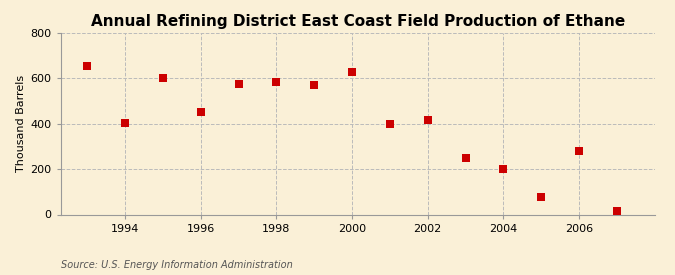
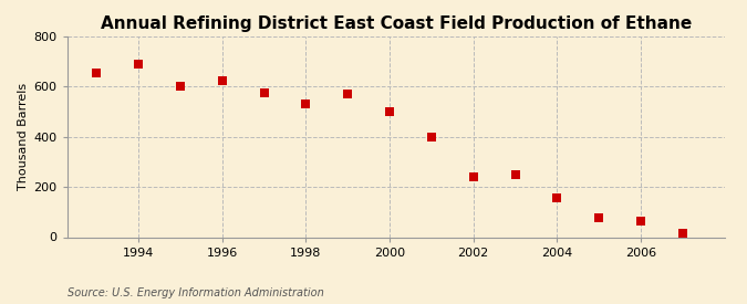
1994: 405 -> 690
1996: 450 -> 625
1998: 585 -> 530
2000: 630 -> 500
2002: 415 -> 240
2004: 200 -> 155
2006: 280 -> 65
